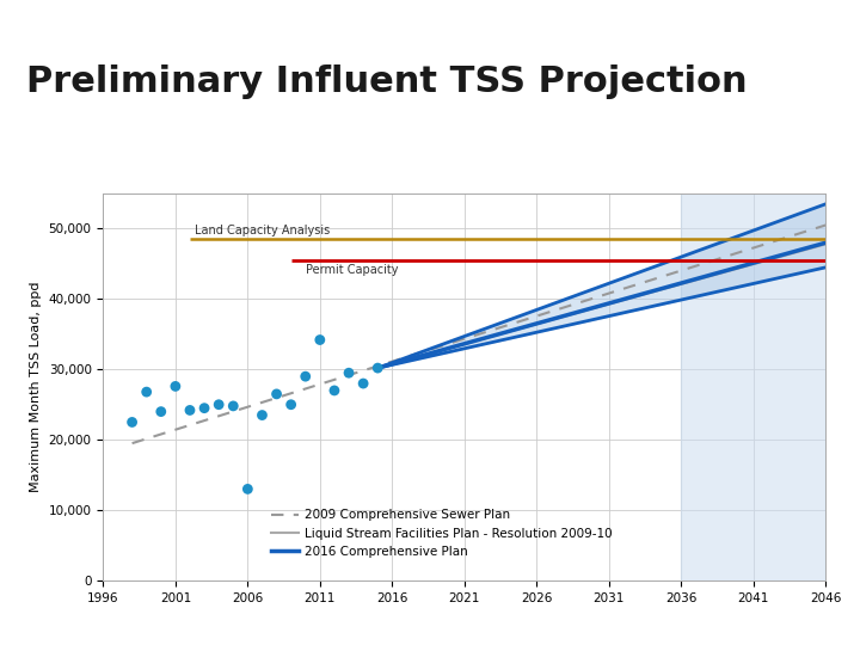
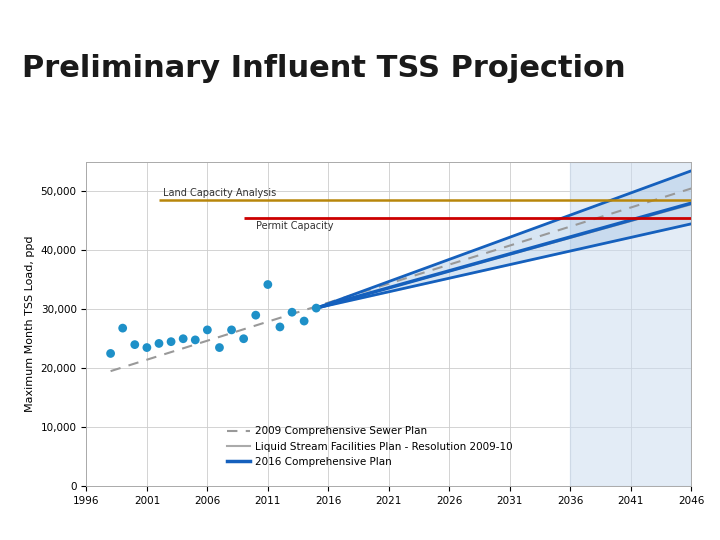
2001: 27,600 -> 23,500
2006: 13,000 -> 26,500
